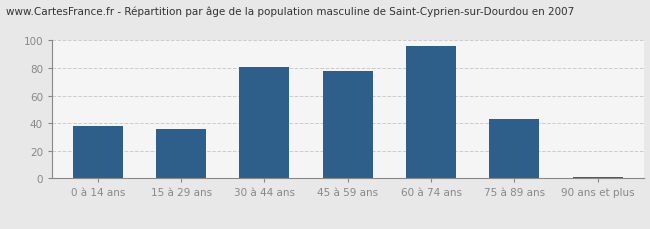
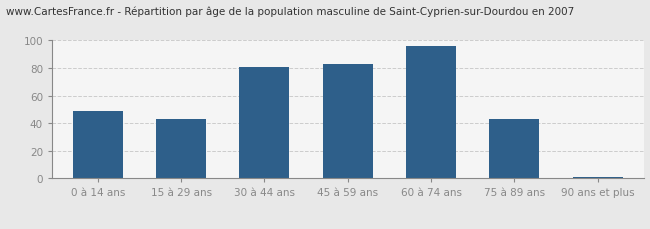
0 à 14 ans: 38 -> 49
15 à 29 ans: 36 -> 43
45 à 59 ans: 78 -> 83
